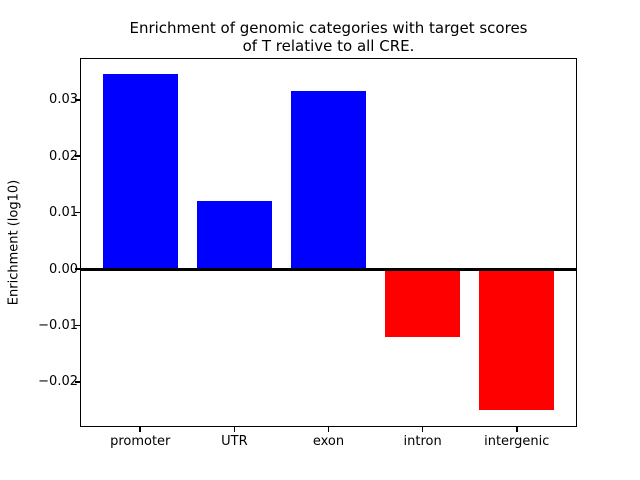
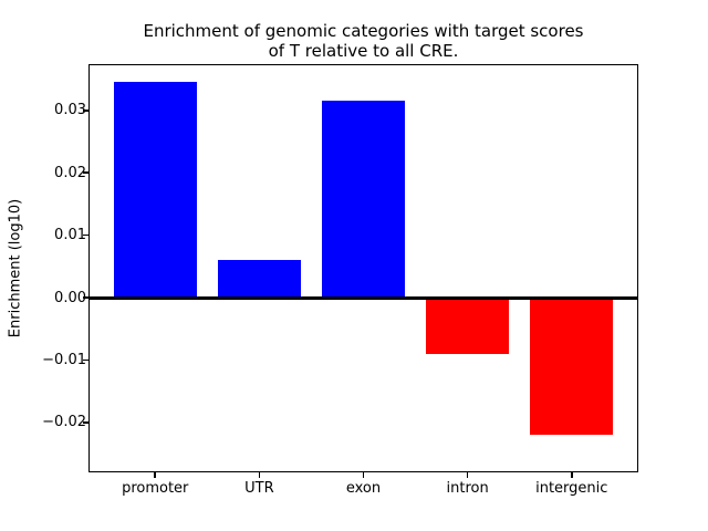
UTR: 0.012 -> 0.006
intron: -0.012 -> -0.009
intergenic: -0.025 -> -0.022
